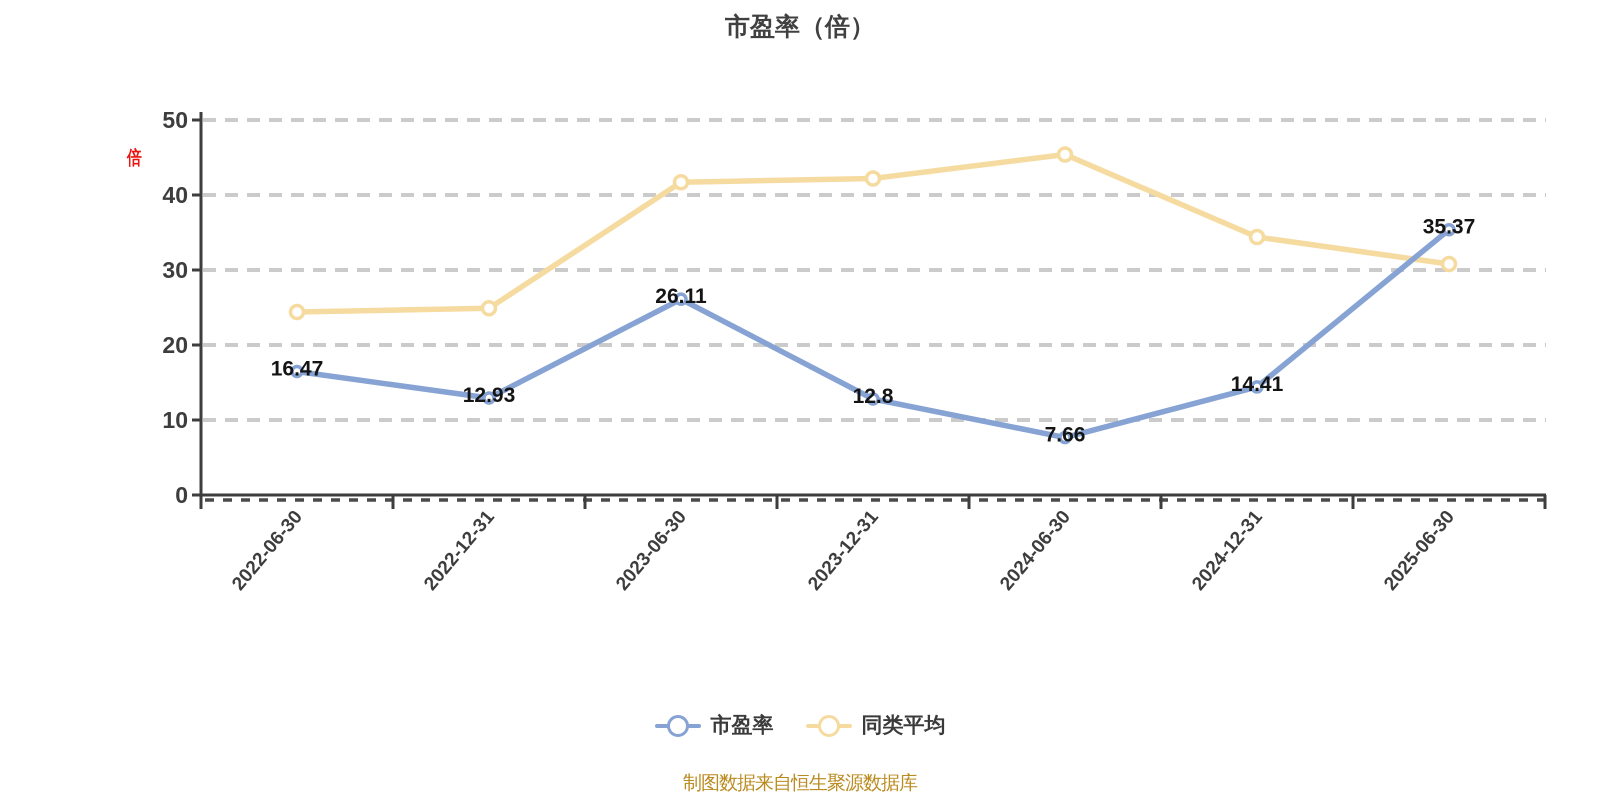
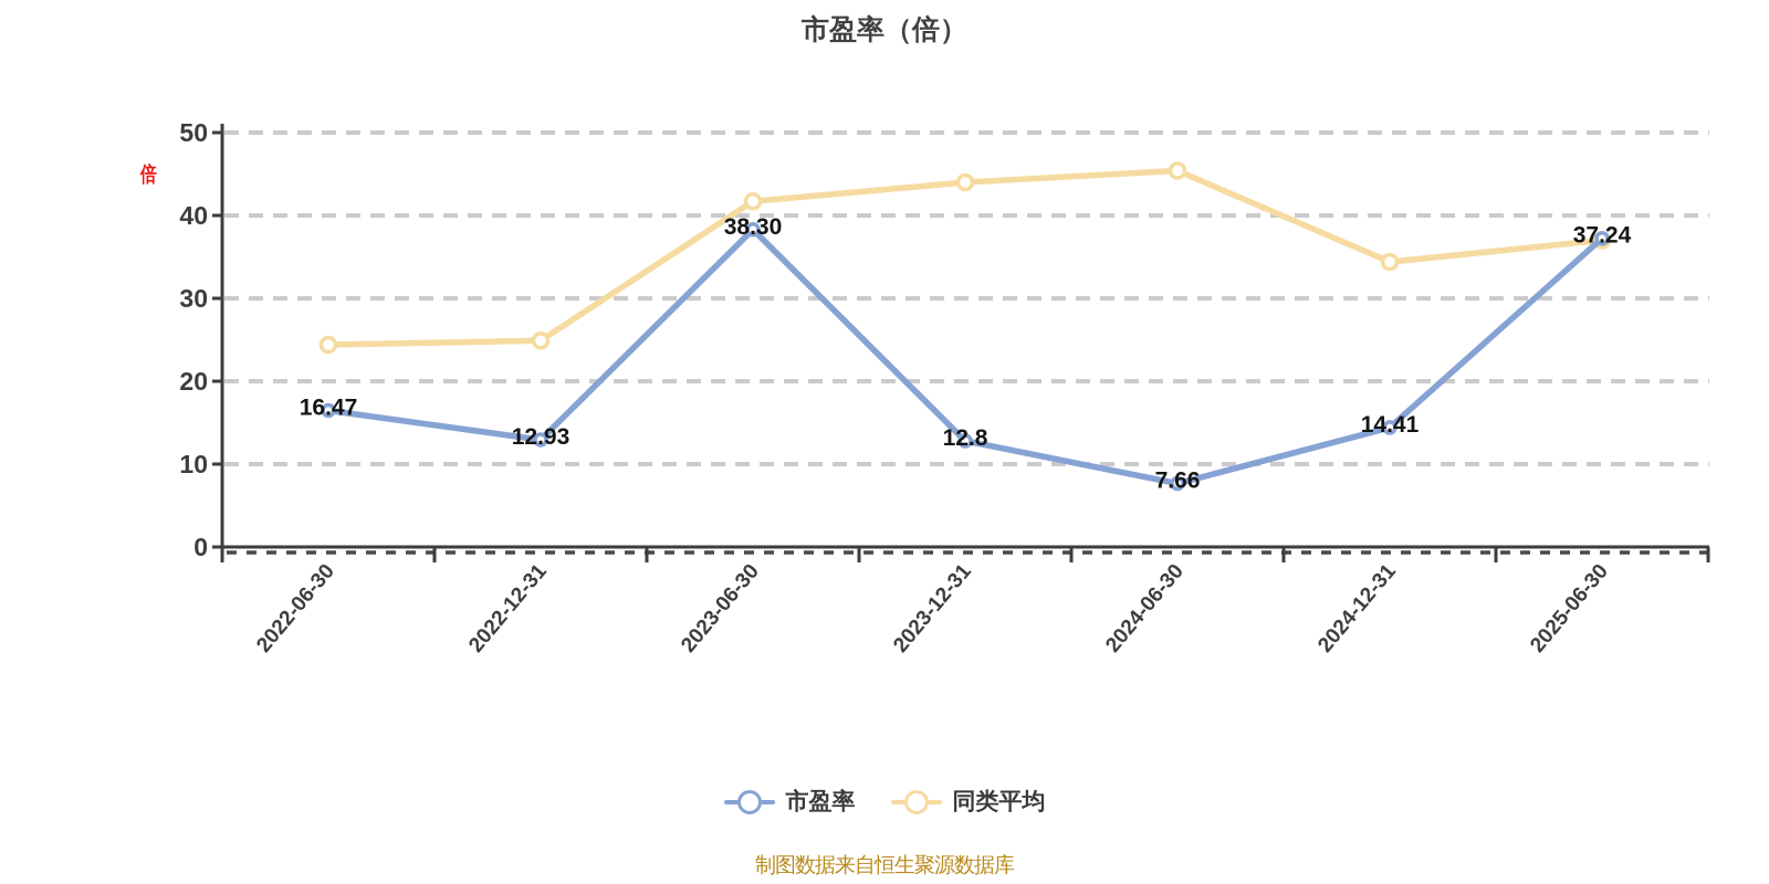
市盈率/2023-06-30: 26.11 -> 38.30
同类平均/2023-12-31: 42 -> 44
市盈率/2025-06-30: 35.37 -> 37.24
同类平均/2025-06-30: 31 -> 37
